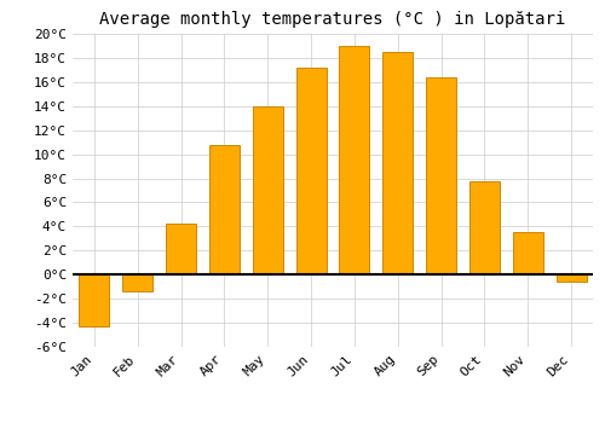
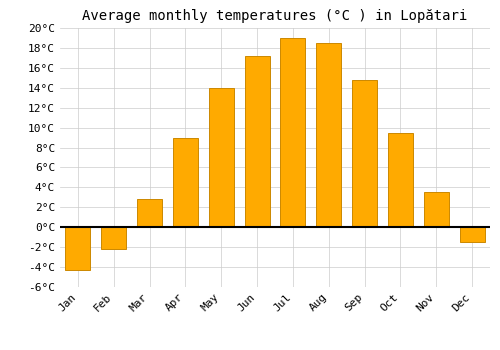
Feb: -1.4°C -> -2.2°C
Mar: 4.2°C -> 2.8°C
Apr: 10.8°C -> 9.0°C
Sep: 16.4°C -> 14.8°C
Oct: 7.8°C -> 9.5°C
Dec: -0.6°C -> -1.5°C
